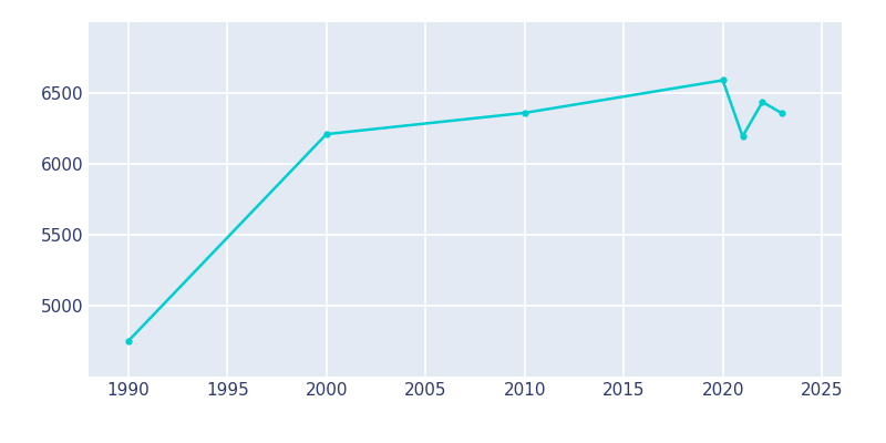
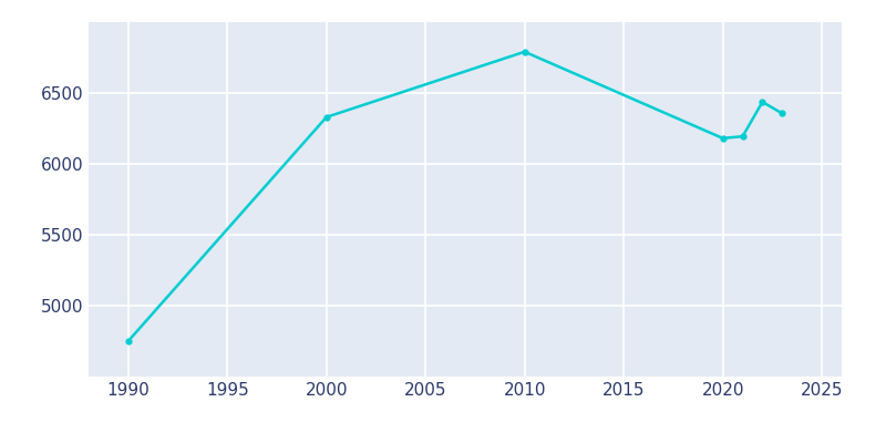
2000: 6210 -> 6330
2010: 6360 -> 6790
2020: 6590 -> 6180
